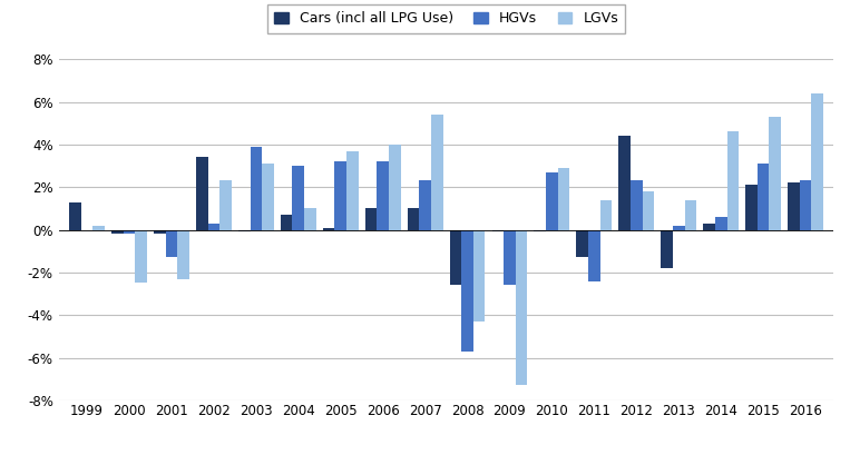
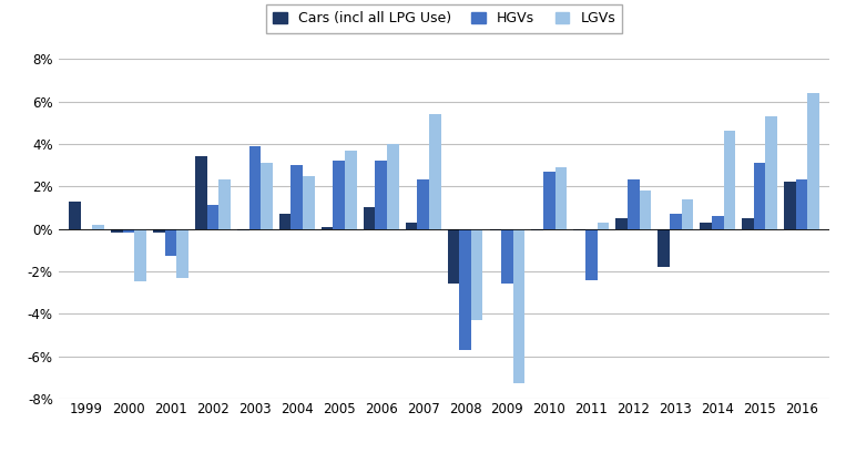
HGVs/2002: 0.3% -> 1.1%
LGVs/2004: 1.0% -> 2.5%
Cars (incl all LPG Use)/2007: 1.0% -> 0.3%
Cars (incl all LPG Use)/2011: -1.3% -> -0.1%
LGVs/2011: 1.4% -> 0.3%
Cars (incl all LPG Use)/2012: 4.4% -> 0.5%
HGVs/2013: 0.2% -> 0.7%
Cars (incl all LPG Use)/2015: 2.1% -> 0.5%
